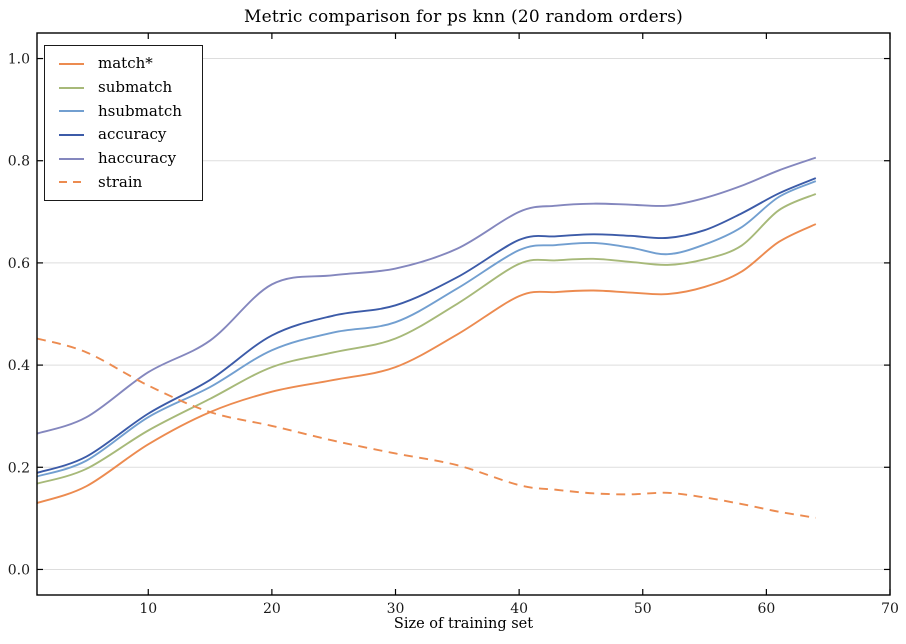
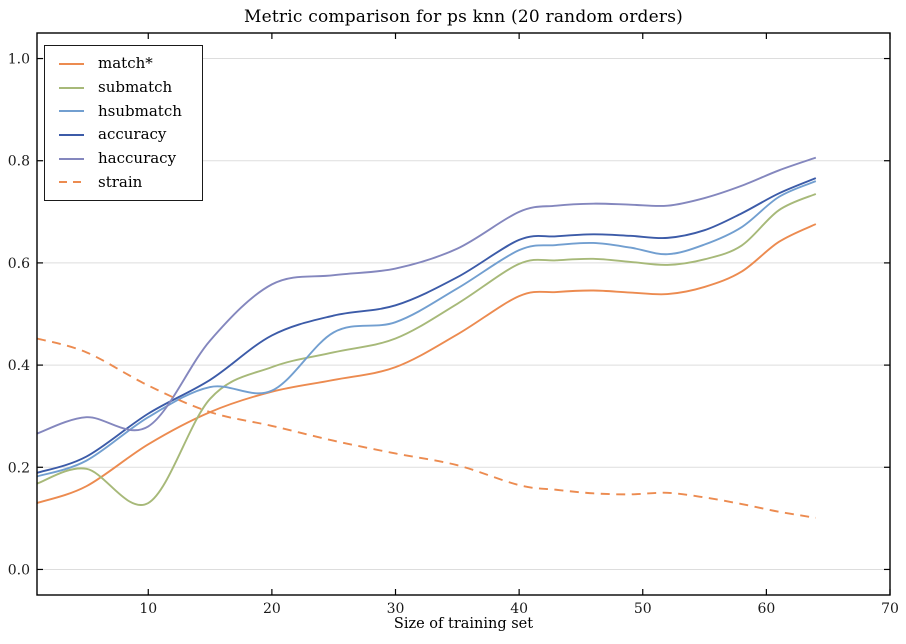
submatch/10: 0.27 -> 0.13
haccuracy/10: 0.39 -> 0.28
hsubmatch/20: 0.43 -> 0.35
